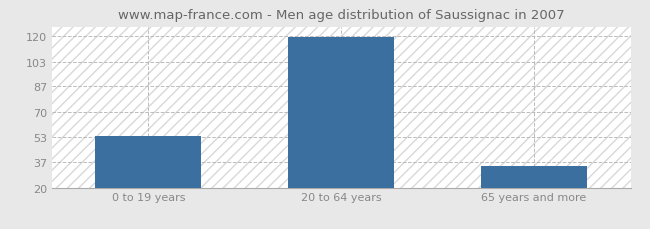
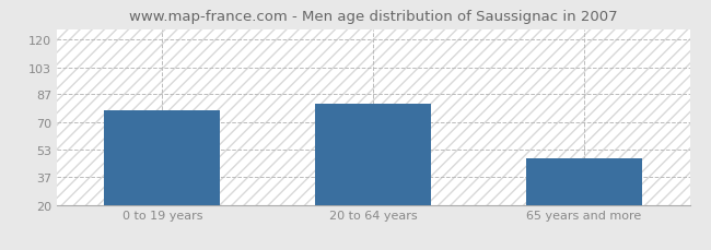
0 to 19 years: 54 -> 77
20 to 64 years: 119 -> 81
65 years and more: 34 -> 48
